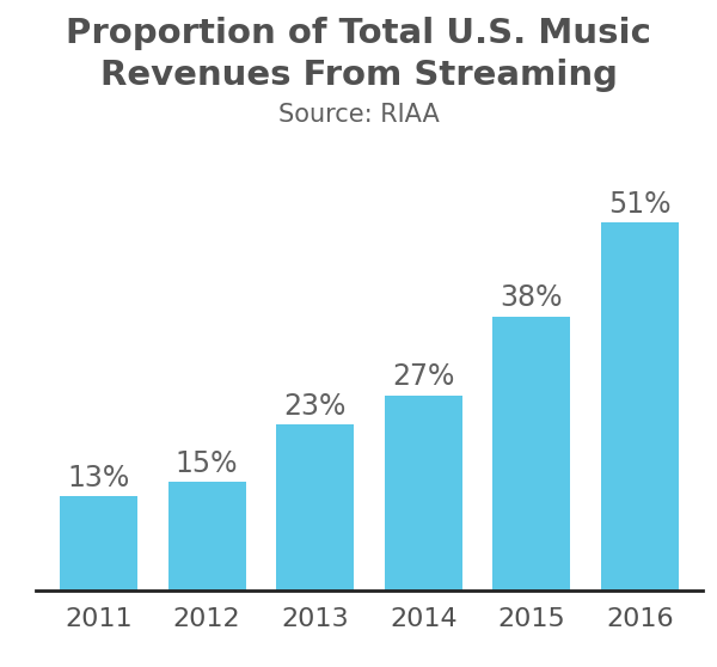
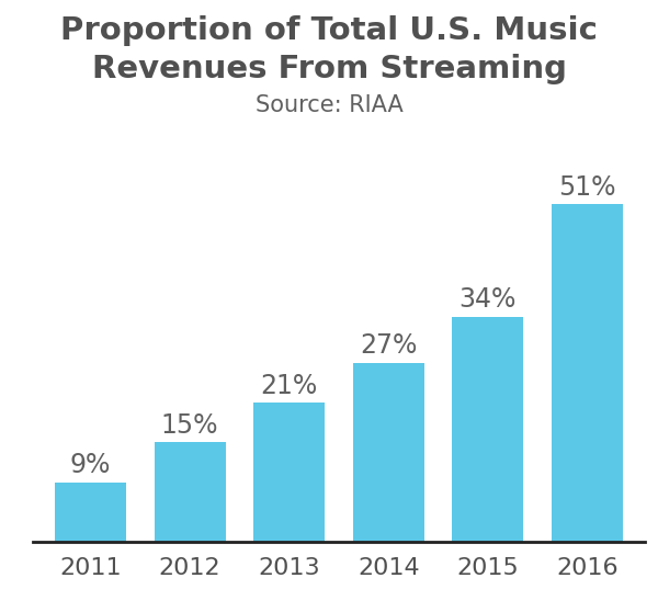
2011: 13% -> 9%
2013: 23% -> 21%
2015: 38% -> 34%
